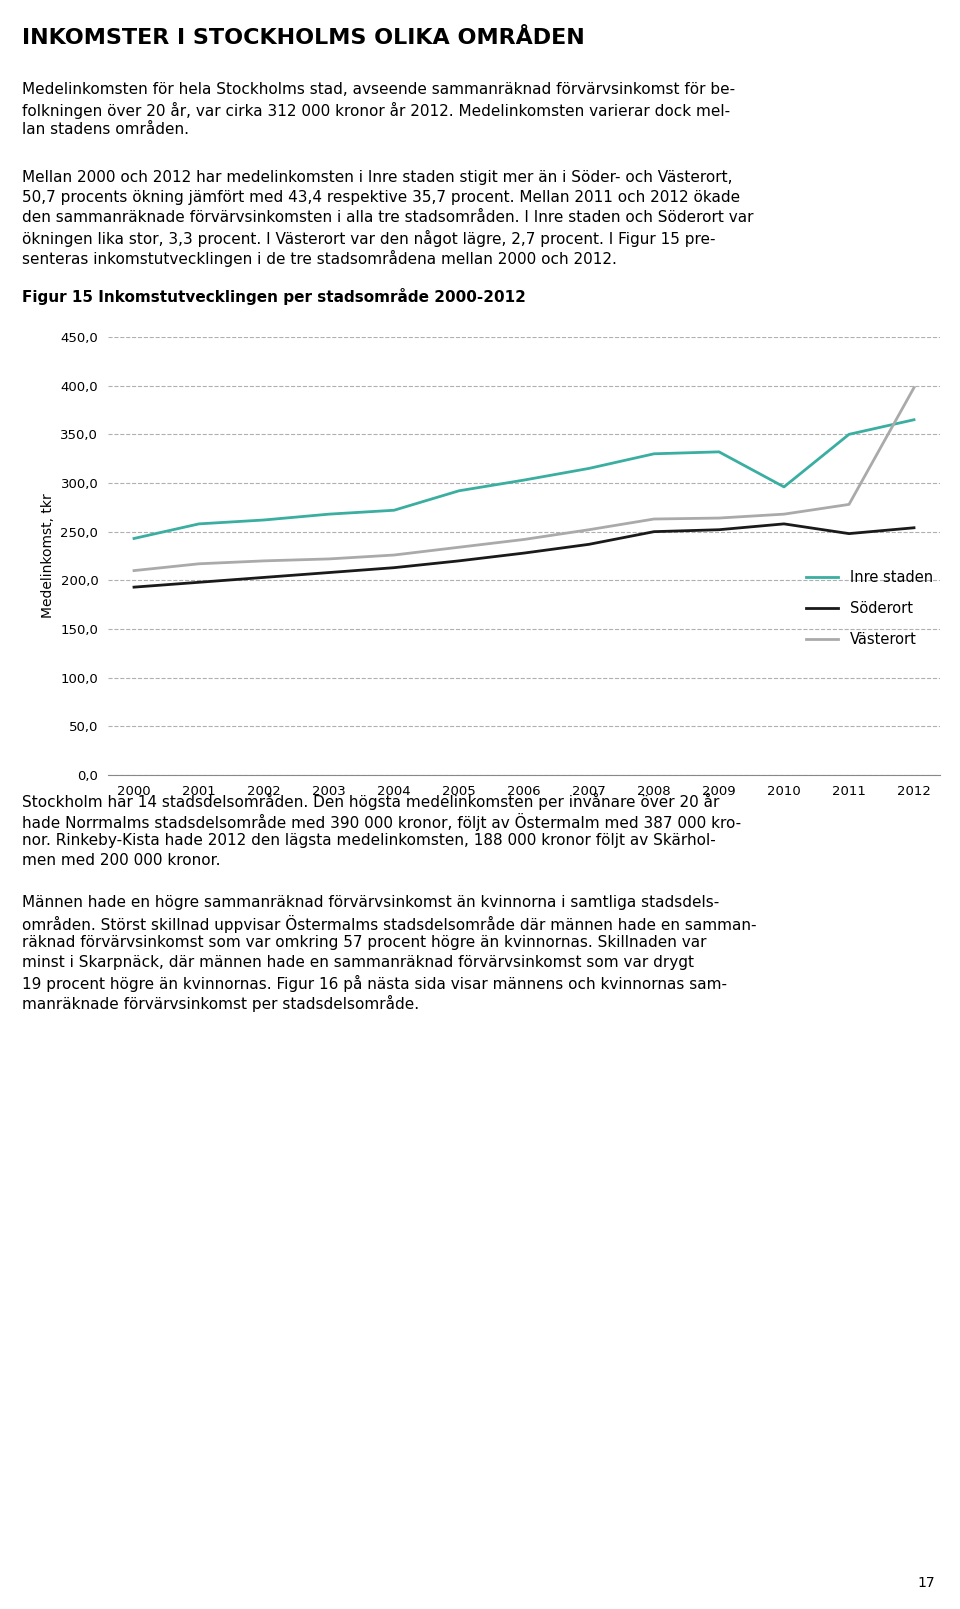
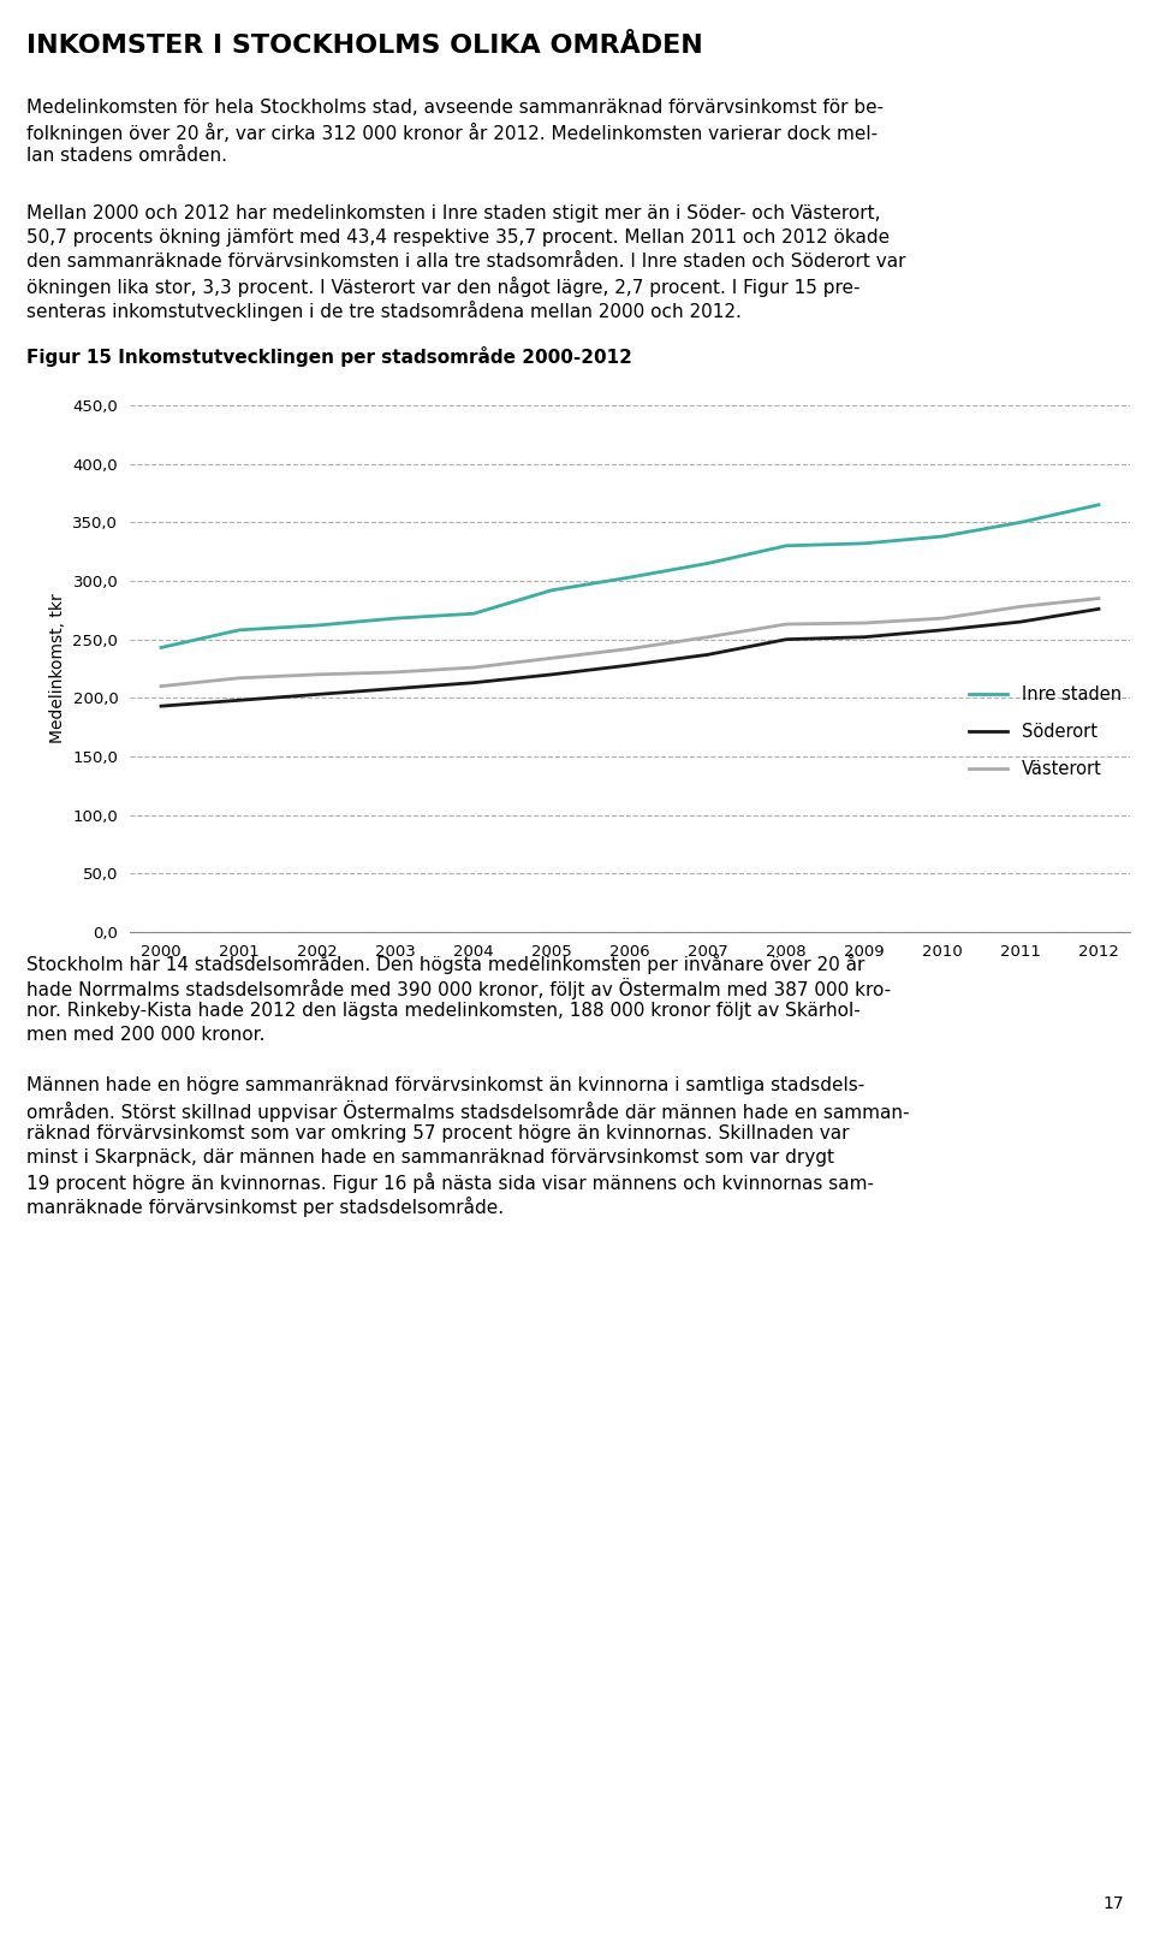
Inre staden/2010: 296 -> 338
Söderort/2011: 248 -> 265
Söderort/2012: 254 -> 276
Västerort/2012: 398 -> 285
